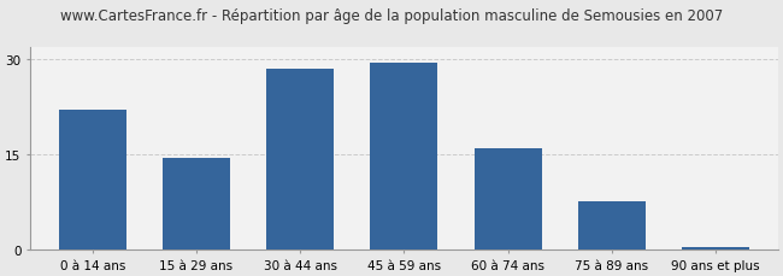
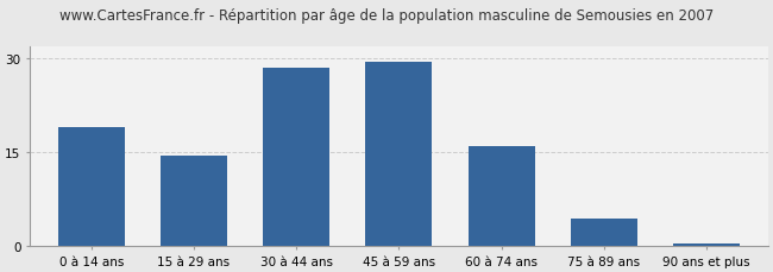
0 à 14 ans: 22.0 -> 19.0
75 à 89 ans: 7.6 -> 4.5
